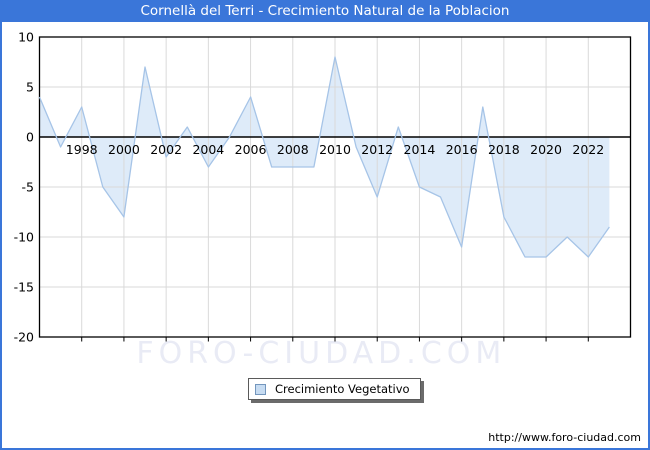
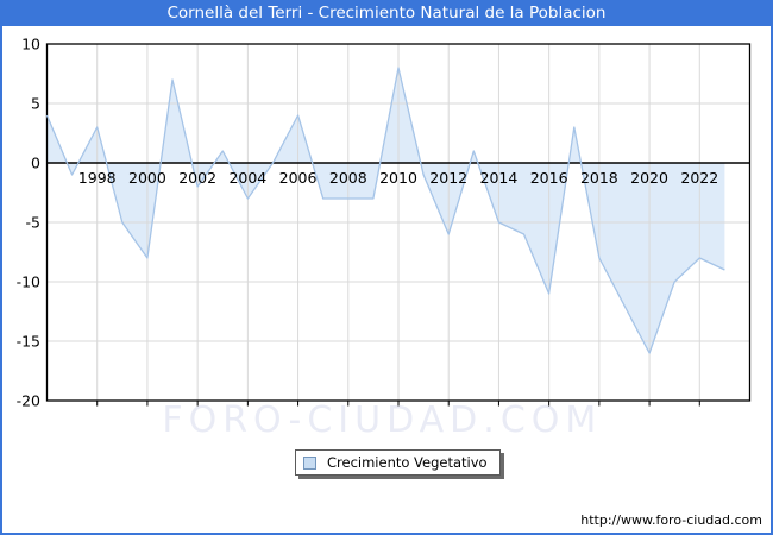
2020: -12 -> -16
2022: -12 -> -8
